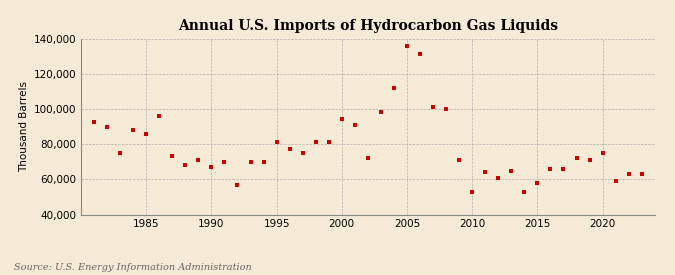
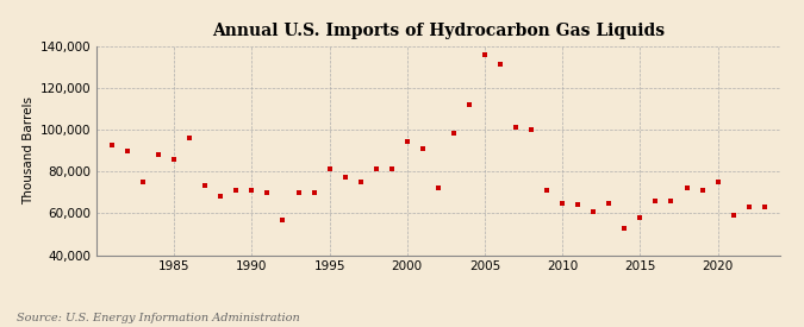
1990: 67,000 -> 71,000
2010: 53,000 -> 65,000
